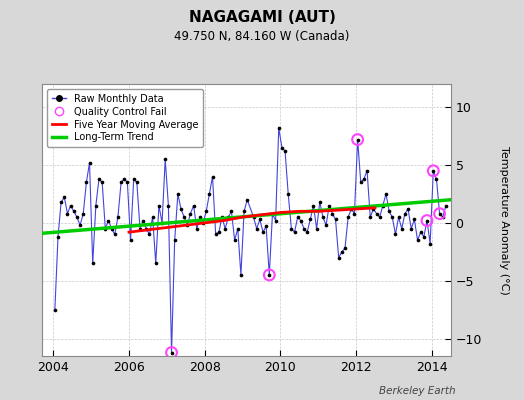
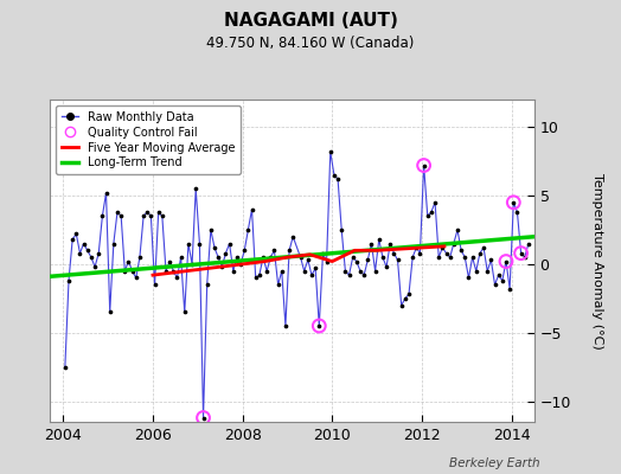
Five Year Moving Average/2010: 0.9 -> 0.2
